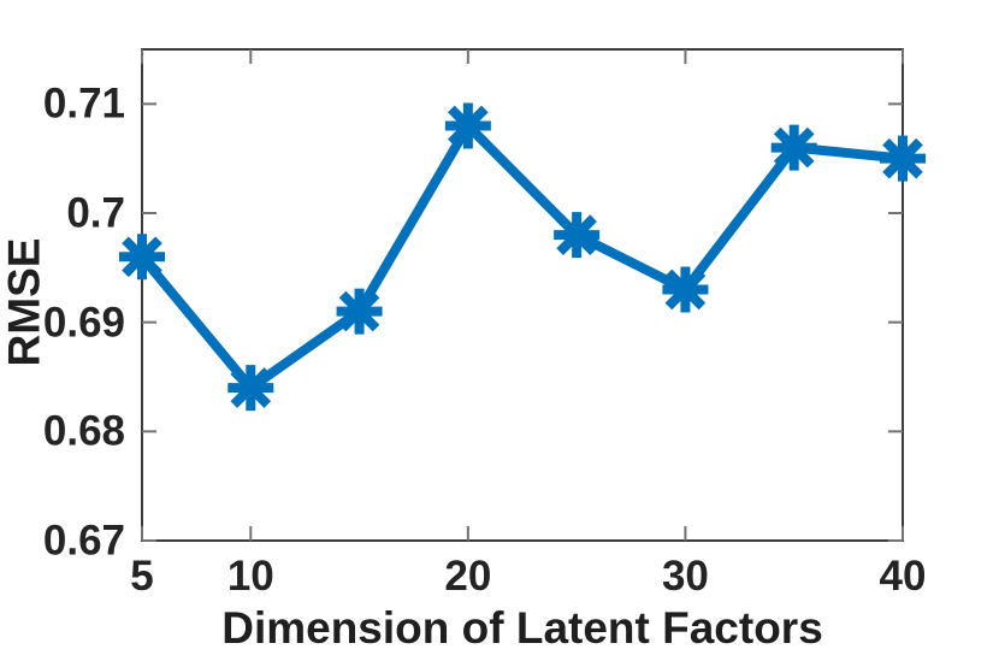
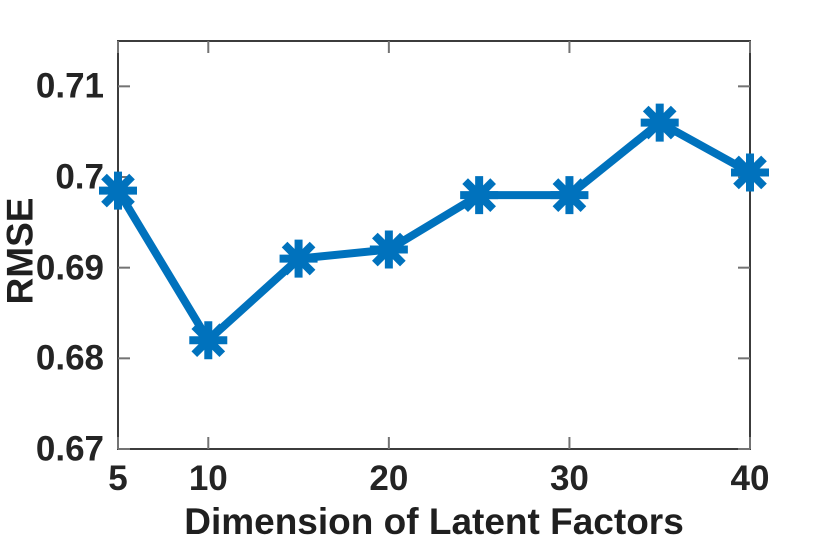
5: 0.696 -> 0.699
10: 0.684 -> 0.682
20: 0.708 -> 0.692
30: 0.693 -> 0.698
40: 0.705 -> 0.701
